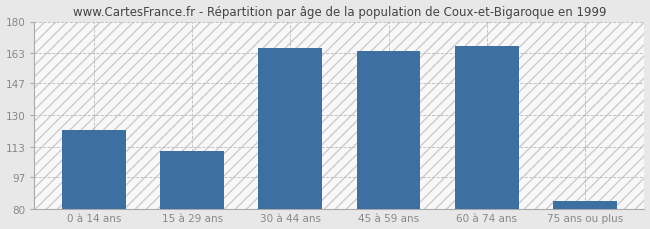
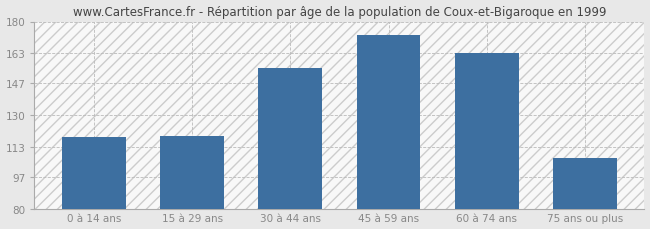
0 à 14 ans: 122 -> 118
15 à 29 ans: 111 -> 119
30 à 44 ans: 166 -> 155
45 à 59 ans: 164 -> 173
60 à 74 ans: 167 -> 163
75 ans ou plus: 84 -> 107
